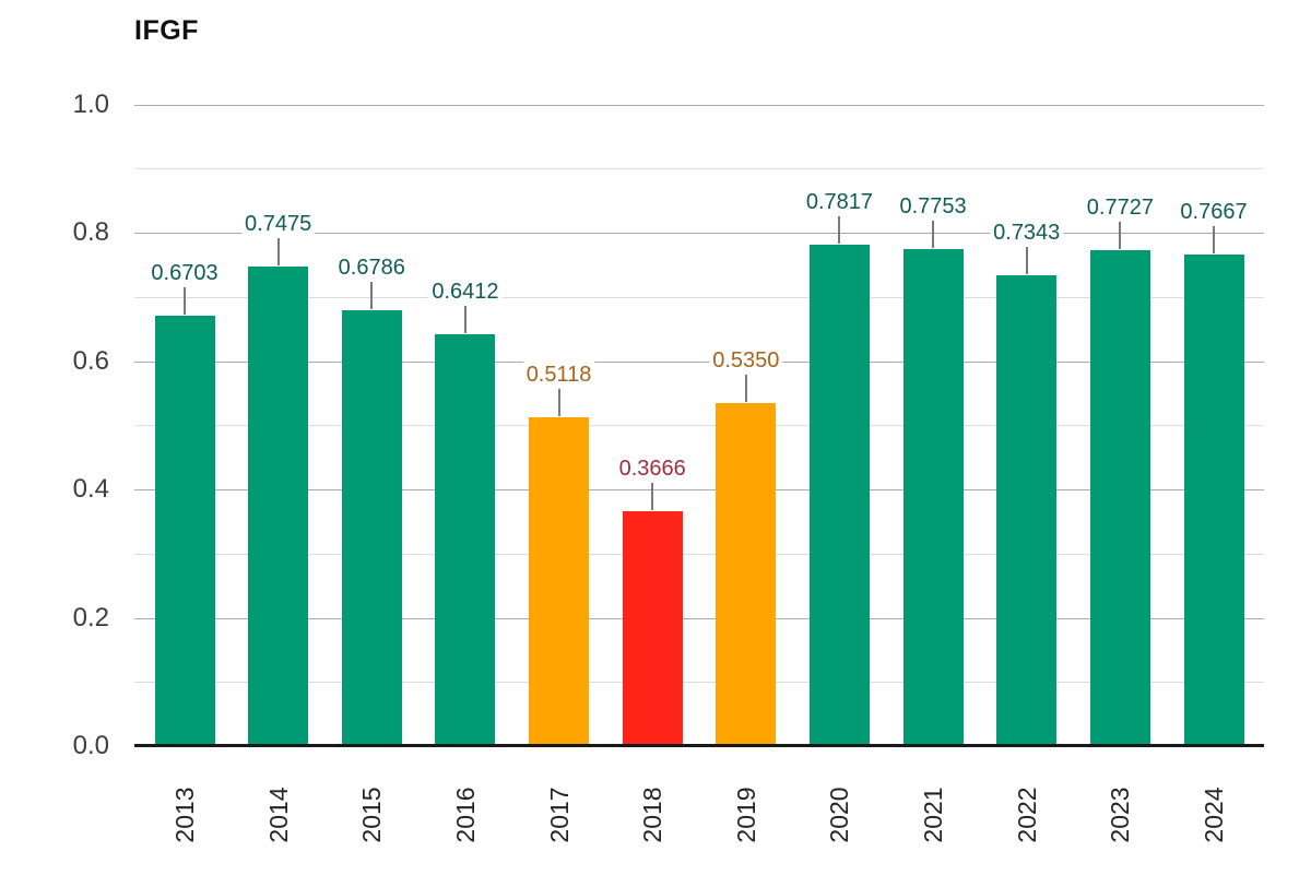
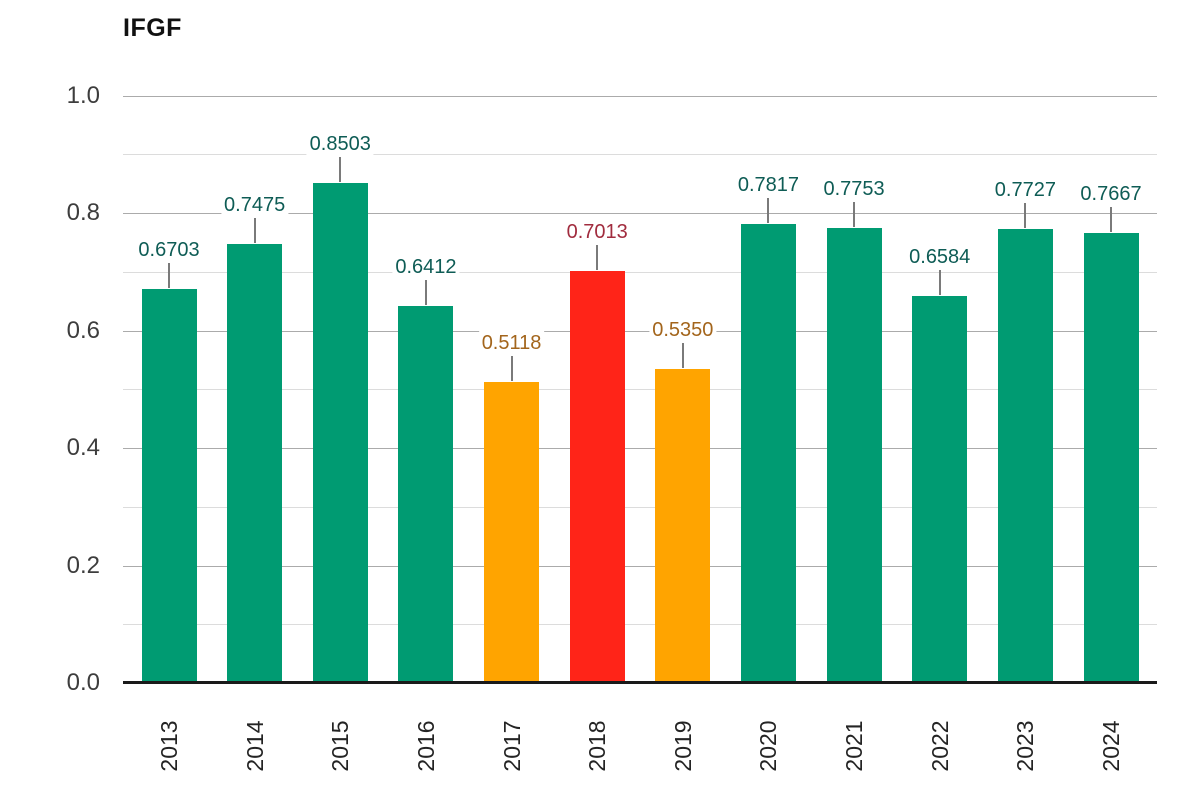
2015: 0.6786 -> 0.8503
2018: 0.3666 -> 0.7013
2022: 0.7343 -> 0.6584
